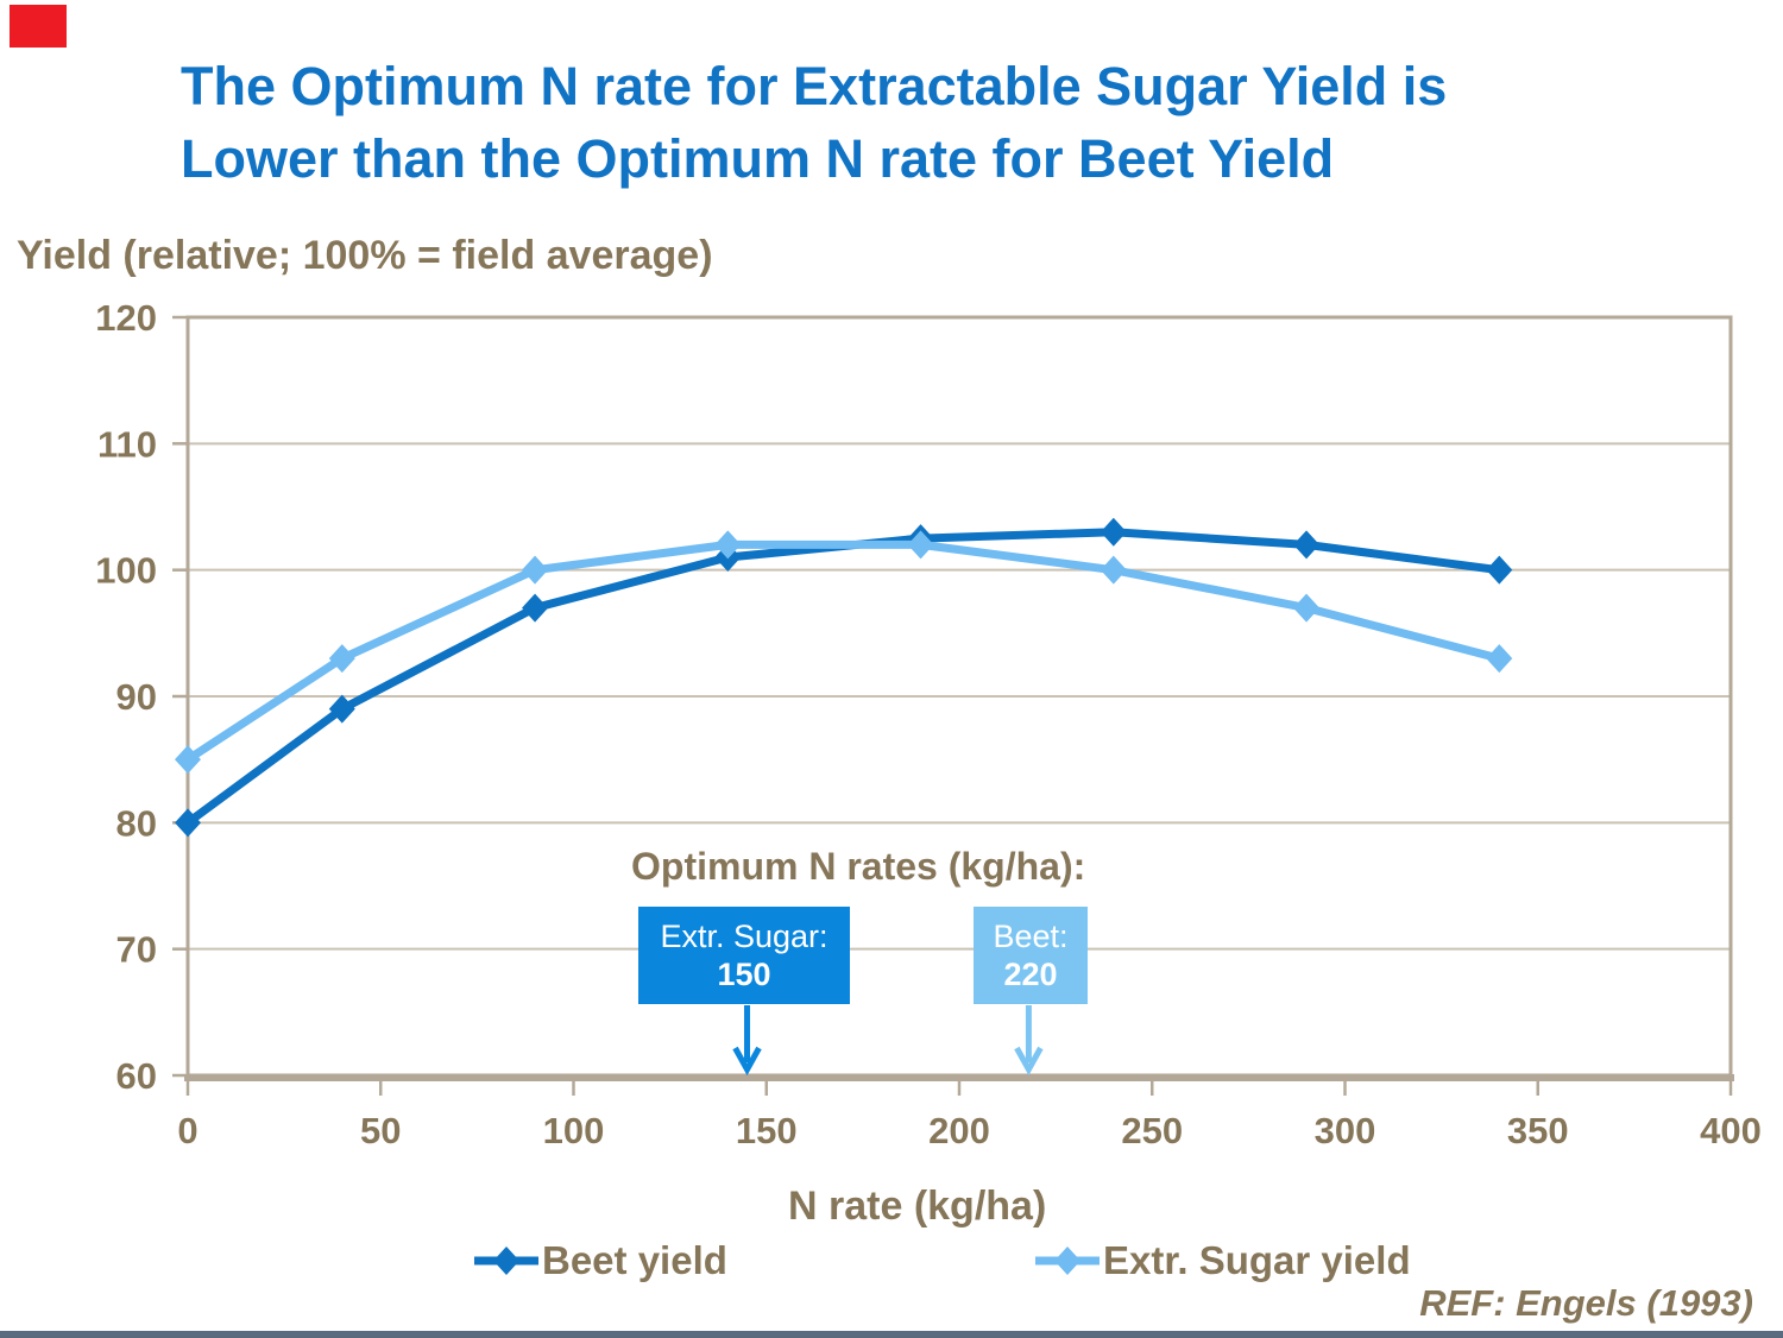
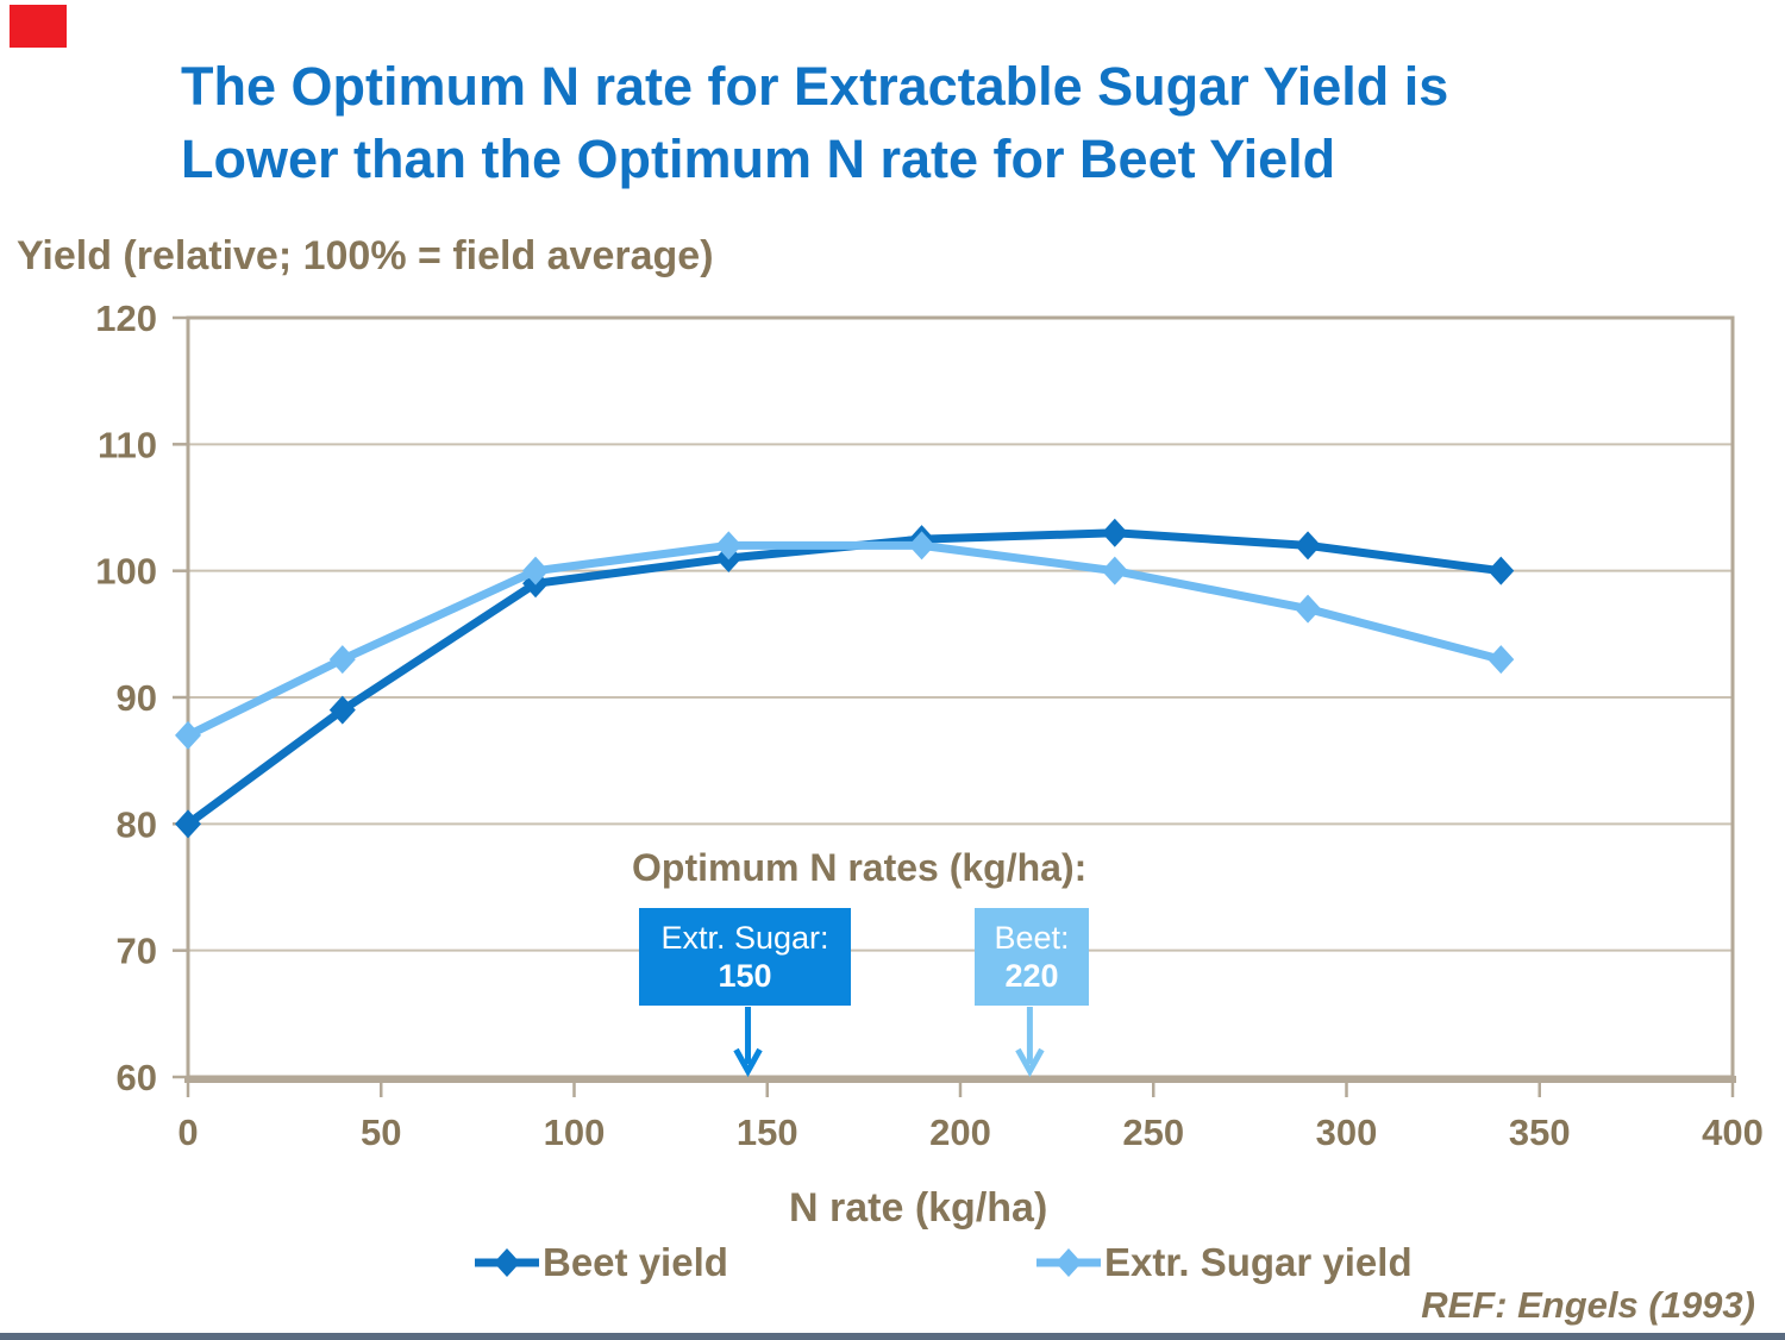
Extr. Sugar yield/0: 85 -> 87
Beet yield/90: 97 -> 99
